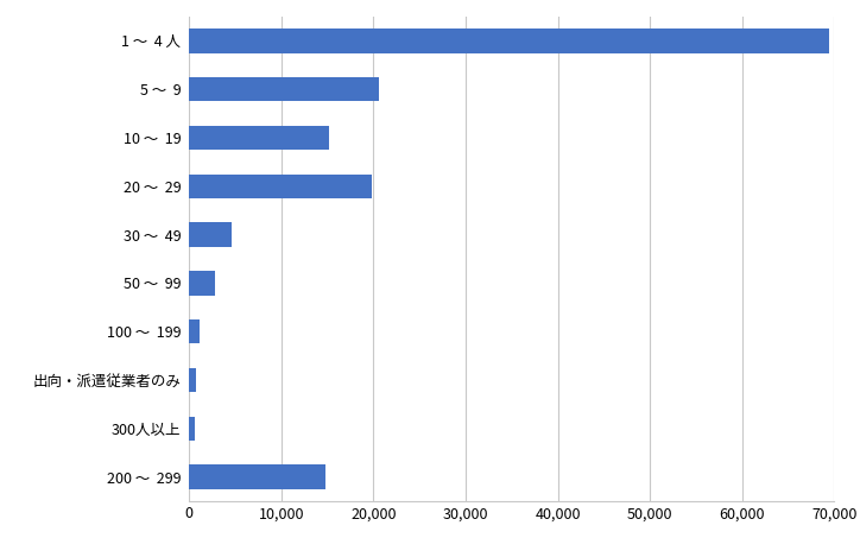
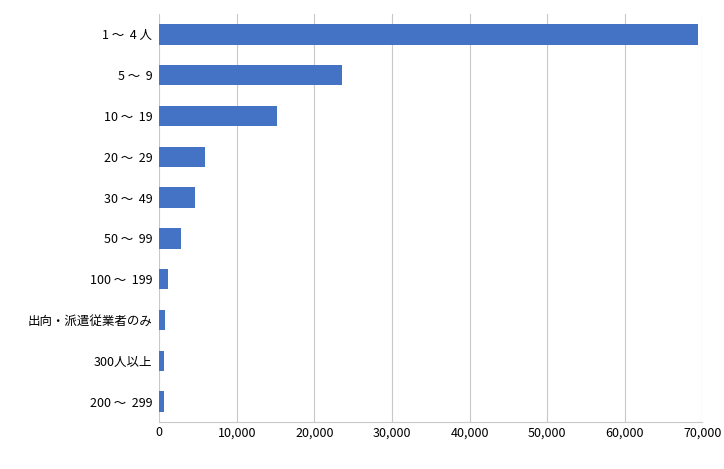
5 ～ 9: 20,600 -> 23,500
20 ～ 29: 19,800 -> 5,900
200 ～ 299: 14,800 -> 600
